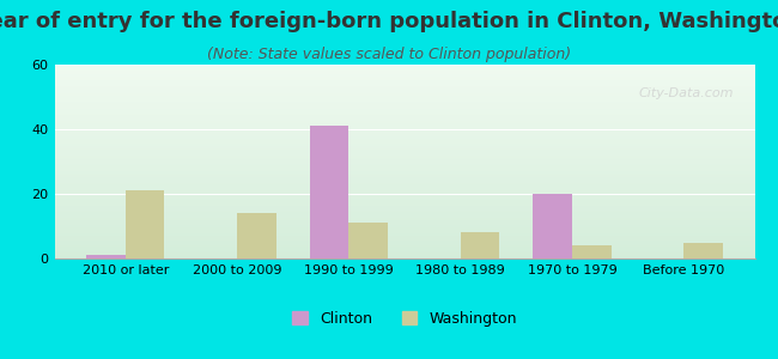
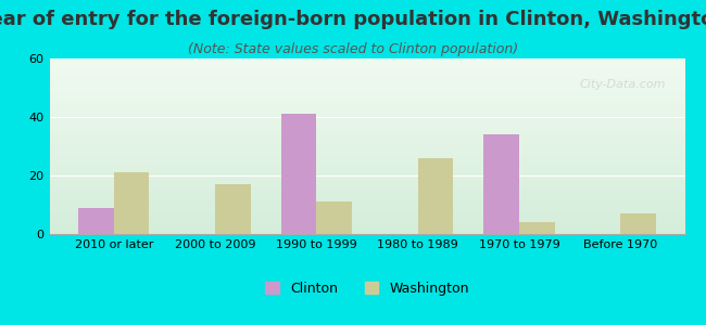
Clinton/2010 or later: 1 -> 9
Washington/2000 to 2009: 14 -> 17
Washington/1980 to 1989: 8 -> 26
Clinton/1970 to 1979: 20 -> 34
Washington/Before 1970: 5 -> 7
